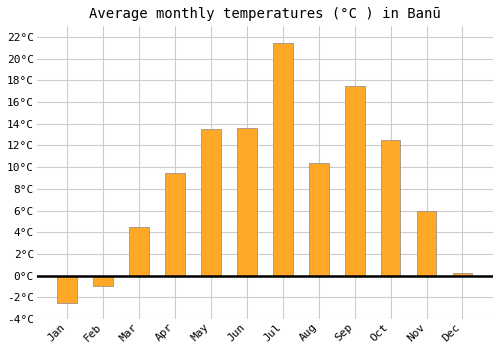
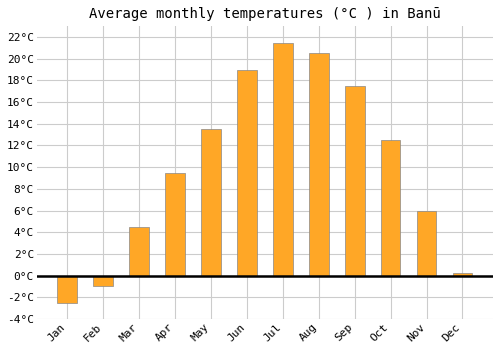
Jun: 13.6°C -> 19.0°C
Aug: 10.4°C -> 20.5°C
